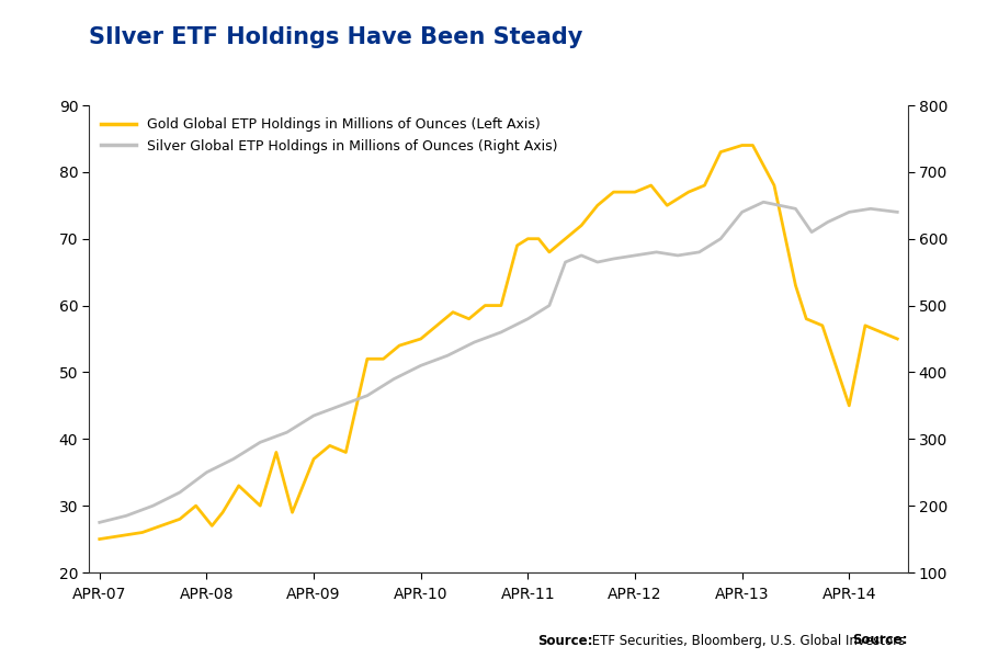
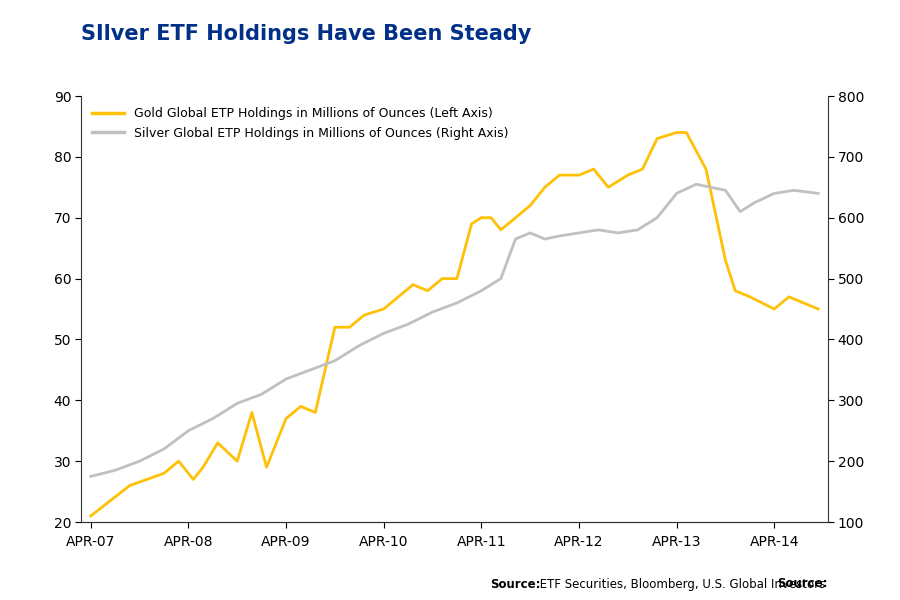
Gold Global ETP Holdings in Millions of Ounces (Left Axis)/APR-07: 25 -> 21
Gold Global ETP Holdings in Millions of Ounces (Left Axis)/APR-14: 45 -> 55
